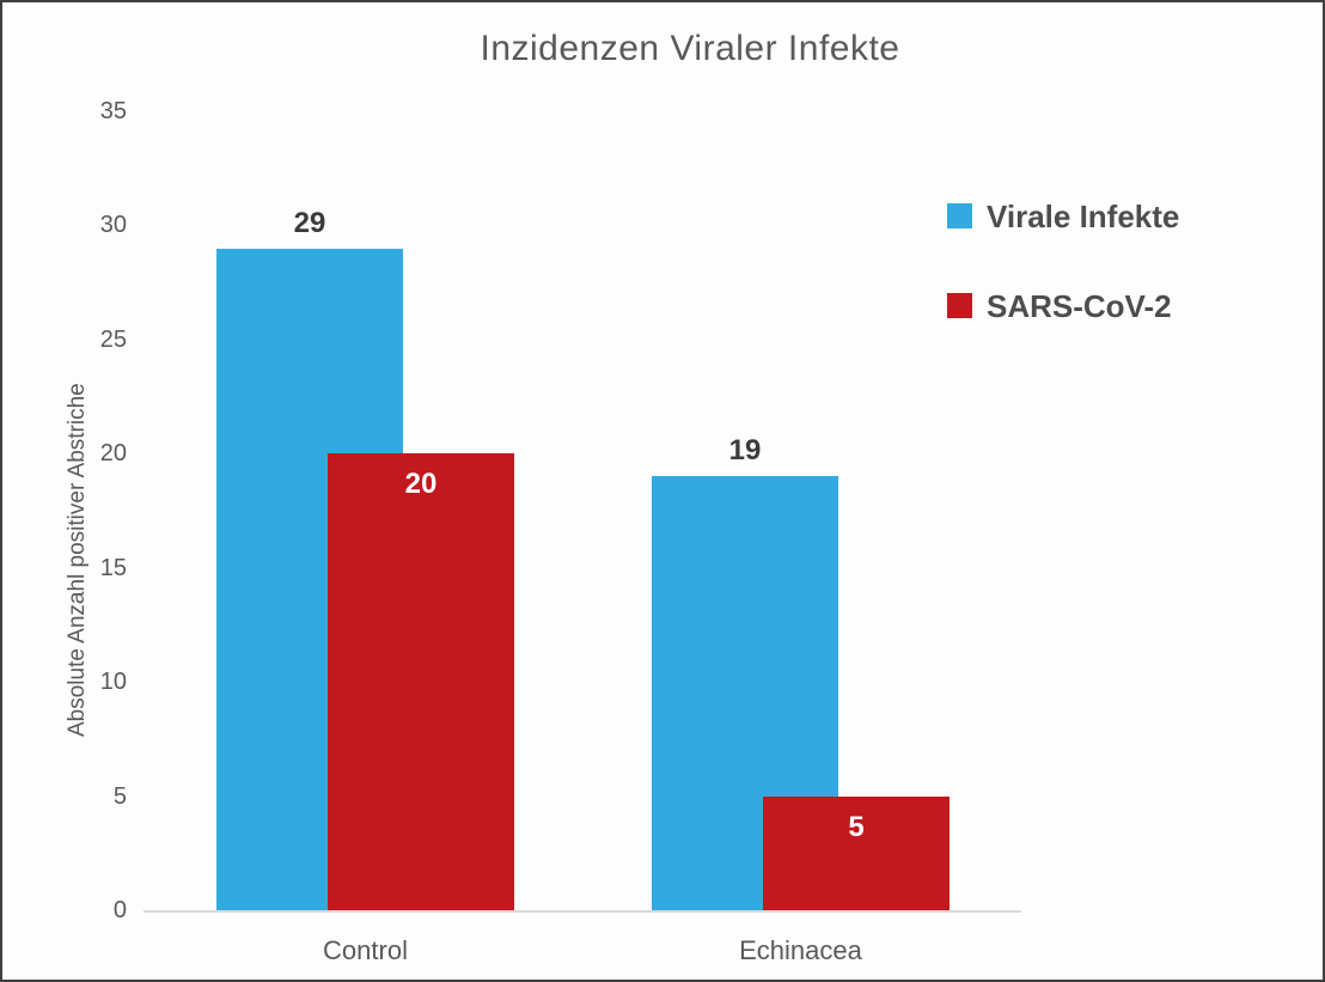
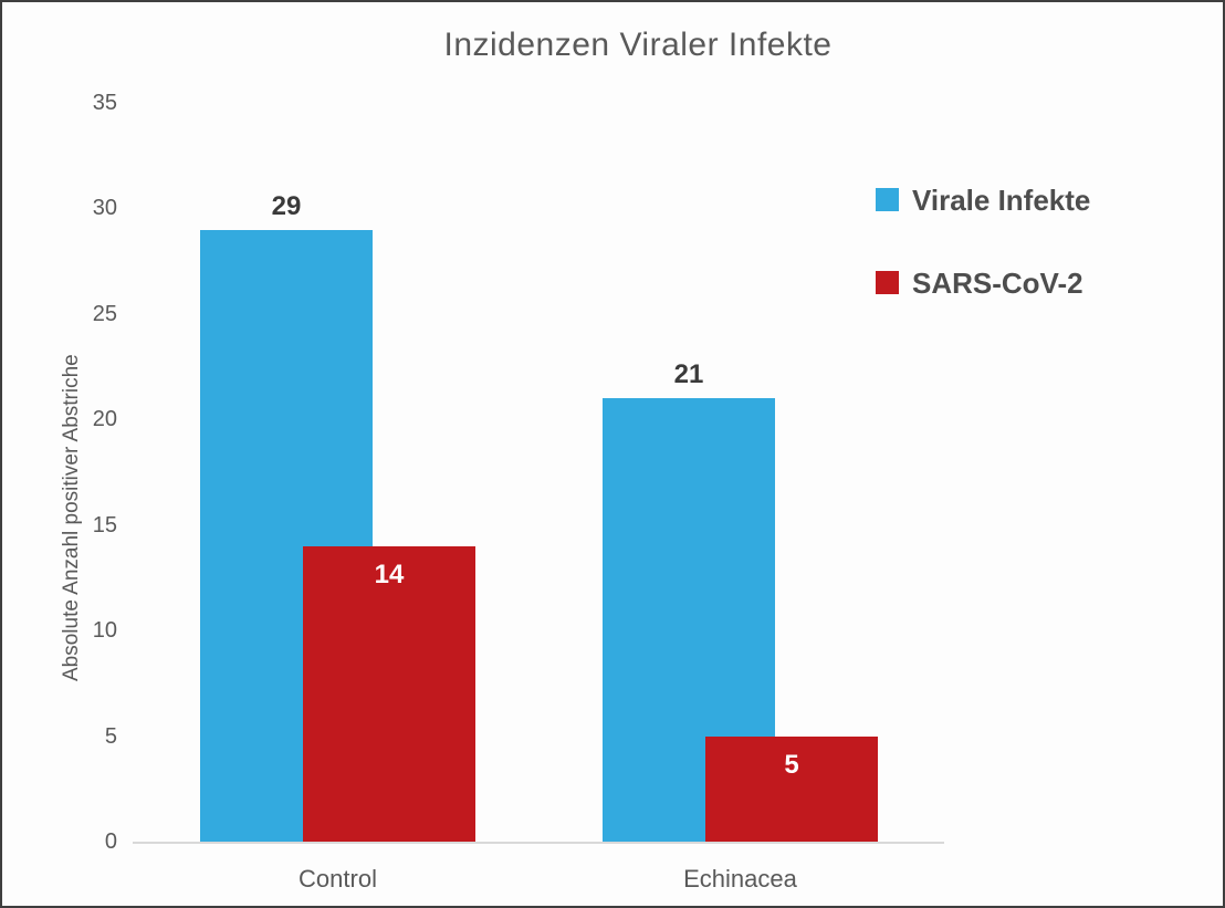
SARS-CoV-2/Control: 20 -> 14
Virale Infekte/Echinacea: 19 -> 21
